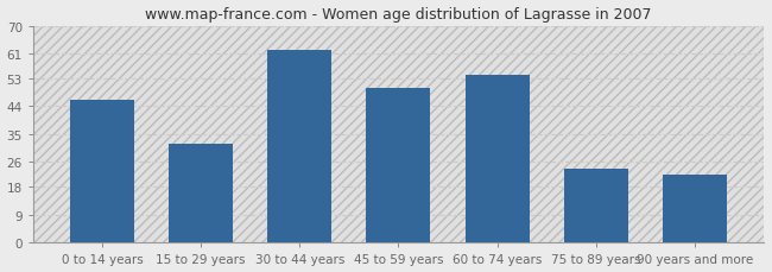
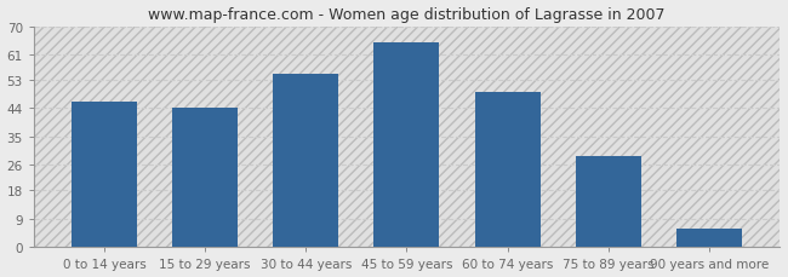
15 to 29 years: 32 -> 44
30 to 44 years: 62 -> 55
45 to 59 years: 50 -> 65
60 to 74 years: 54 -> 49
75 to 89 years: 24 -> 29
90 years and more: 22 -> 6
